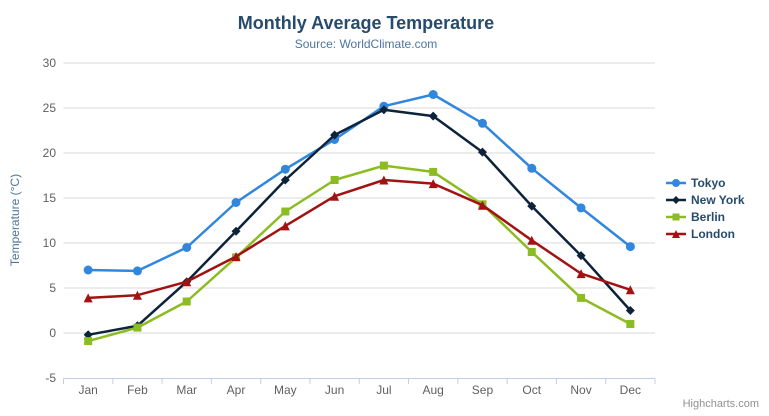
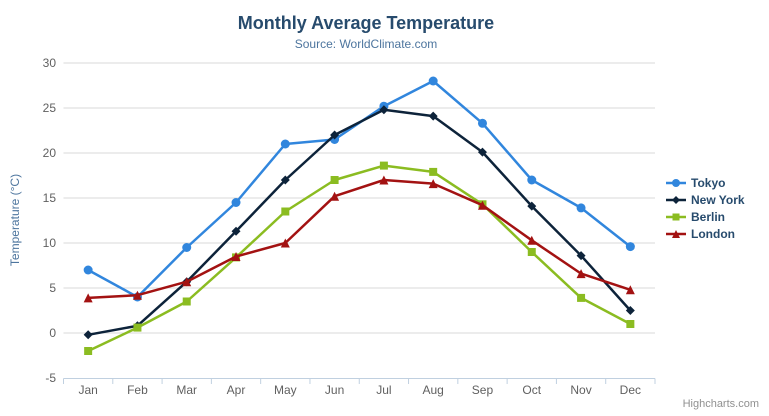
Berlin/Jan: -1 -> -2
Tokyo/Feb: 7 -> 4
Tokyo/May: 18 -> 21
London/May: 12 -> 10
Tokyo/Aug: 26 -> 28
Tokyo/Oct: 18 -> 17
